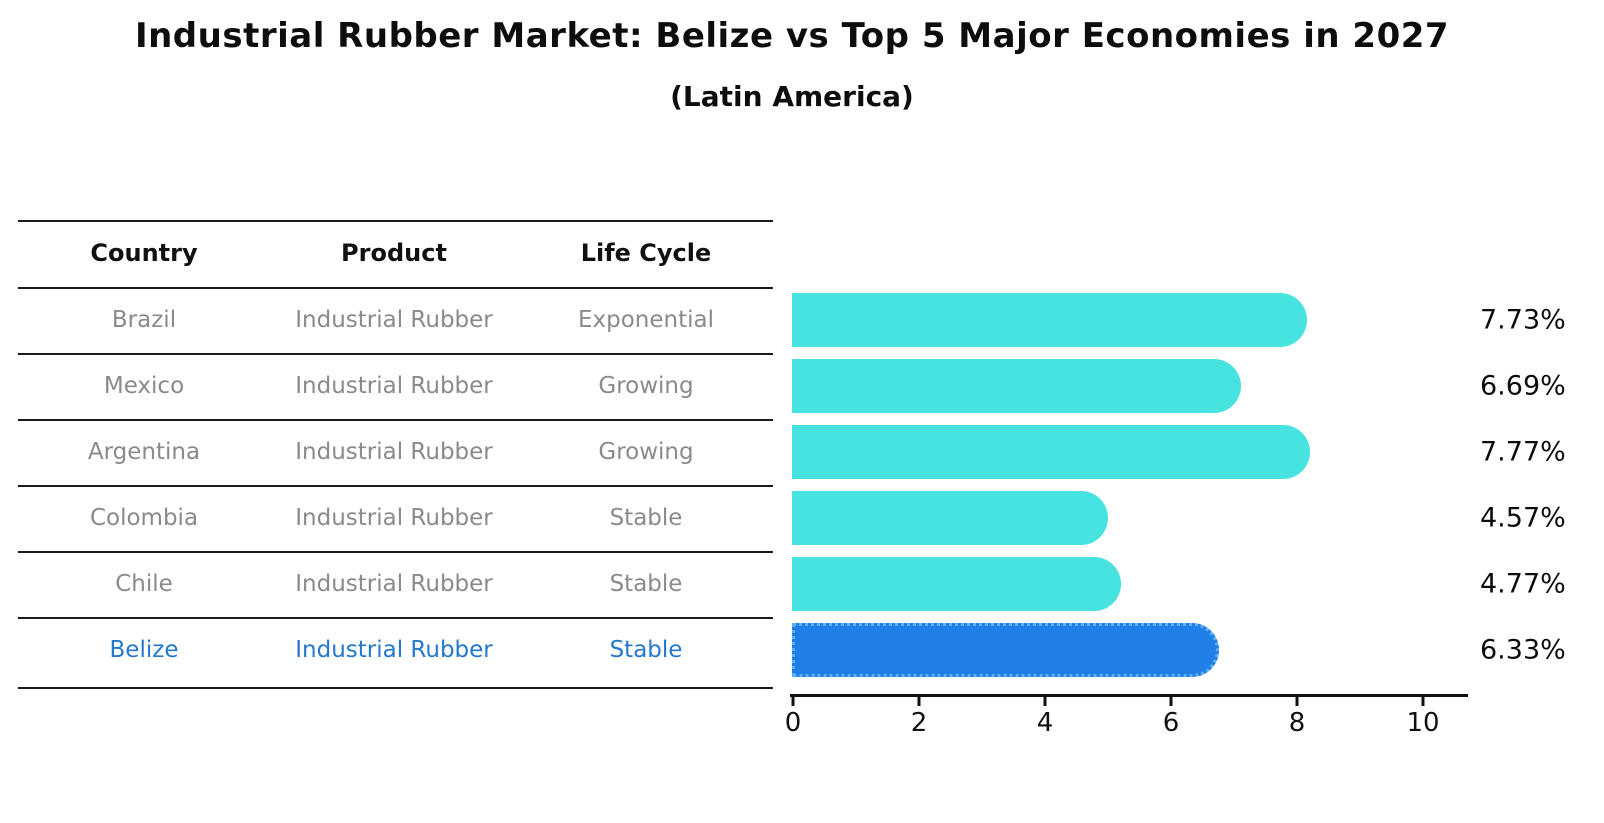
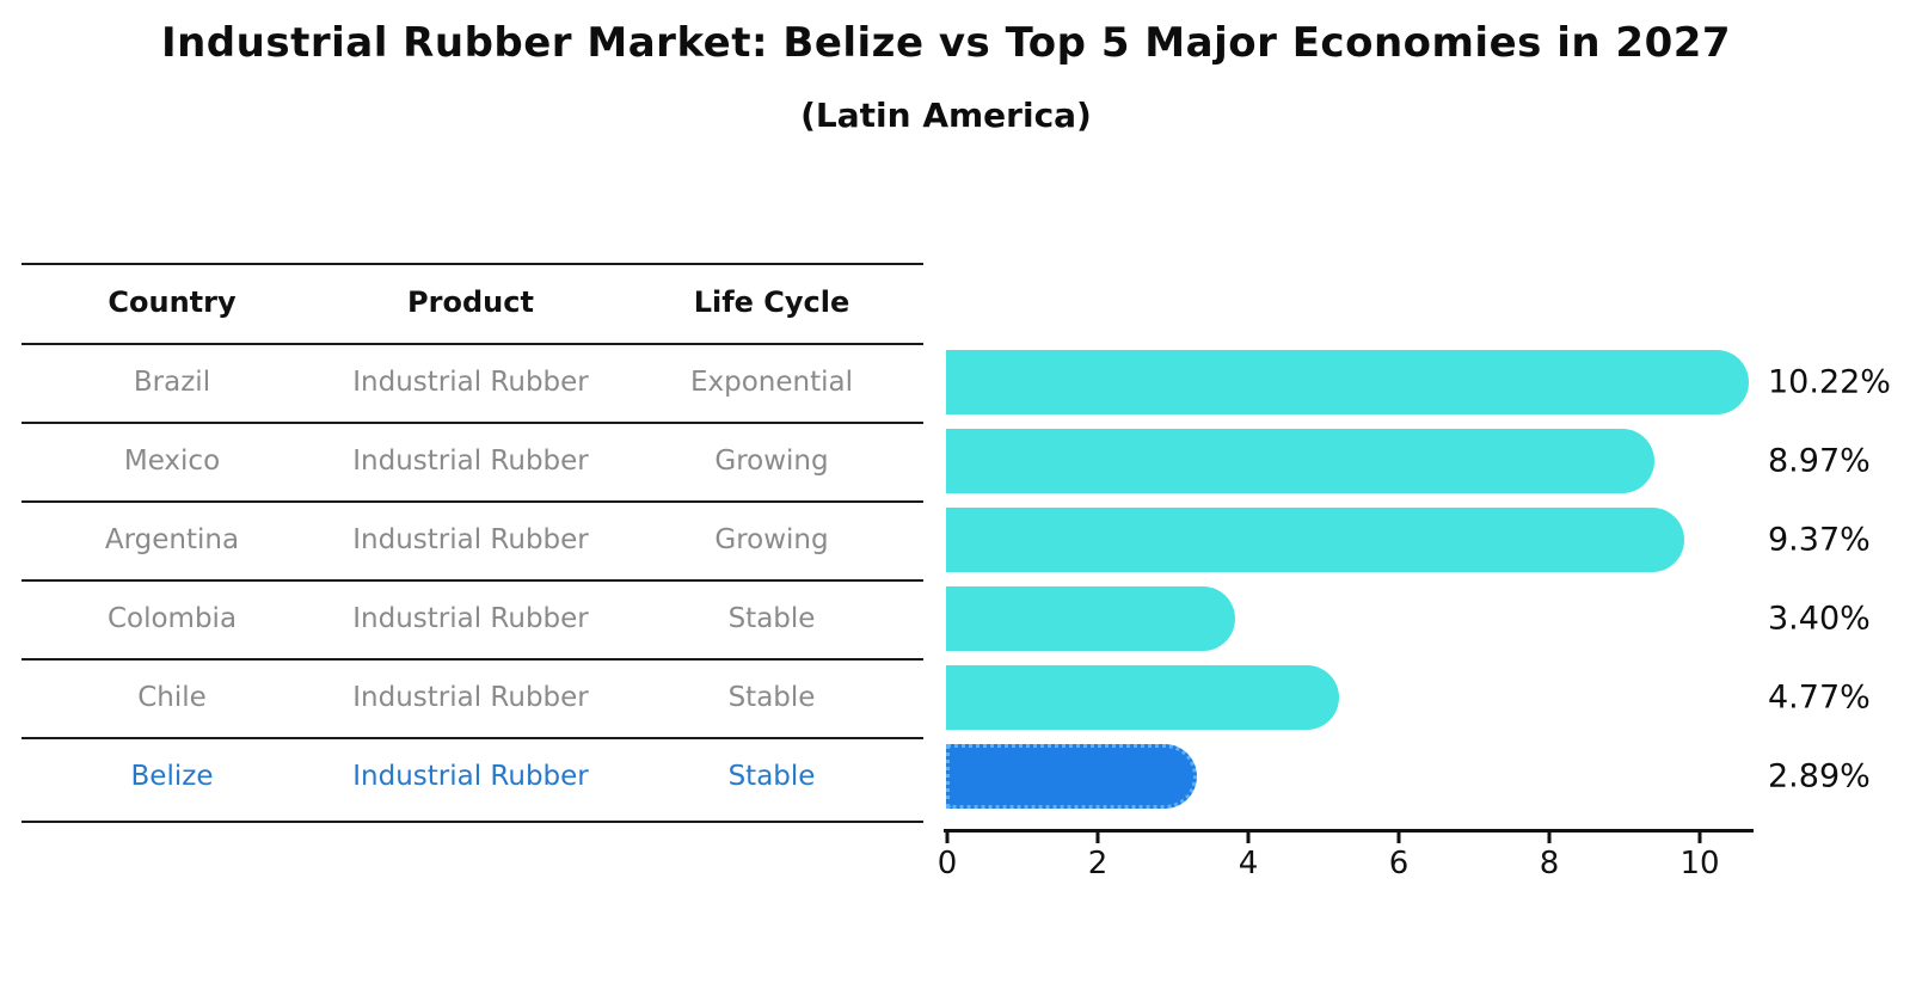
Brazil: 7.73% -> 10.22%
Mexico: 6.69% -> 8.97%
Argentina: 7.77% -> 9.37%
Colombia: 4.57% -> 3.40%
Belize: 6.33% -> 2.89%
